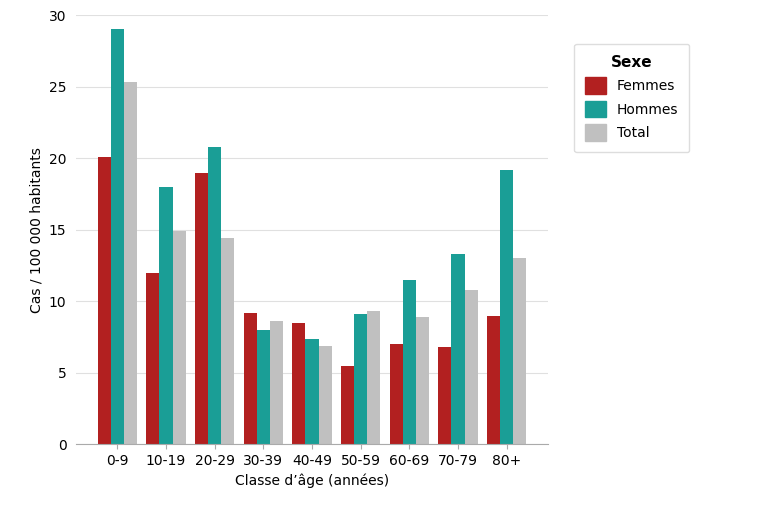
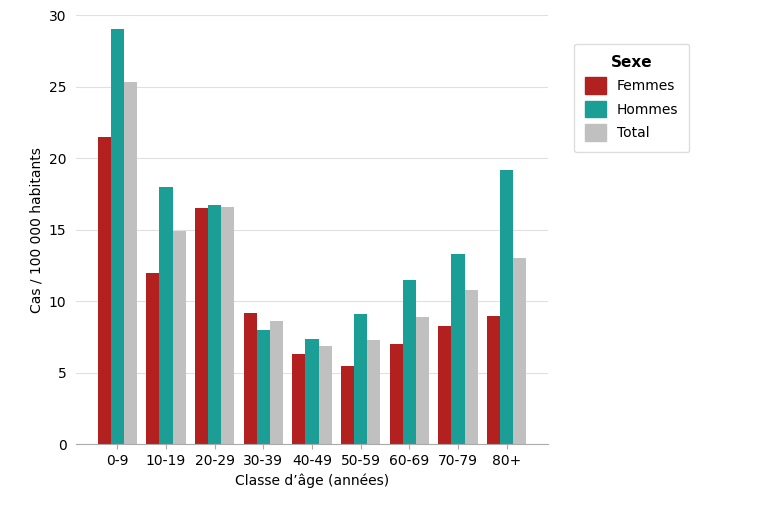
Femmes/0-9: 20.1 -> 21.5
Femmes/20-29: 19.0 -> 16.5
Hommes/20-29: 20.8 -> 16.7
Total/20-29: 14.4 -> 16.6
Femmes/40-49: 8.5 -> 6.3
Total/50-59: 9.3 -> 7.3
Femmes/70-79: 6.8 -> 8.3
